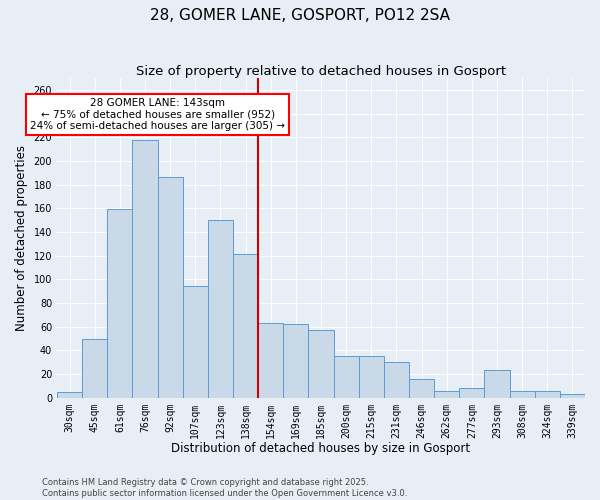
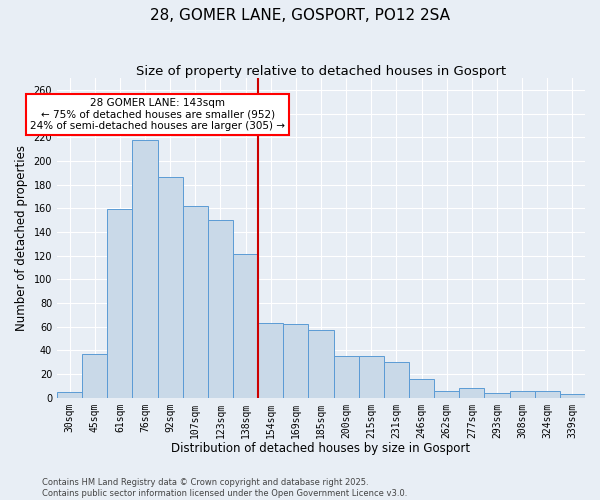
45sqm: 50 -> 37
107sqm: 94 -> 162
293sqm: 23 -> 4
